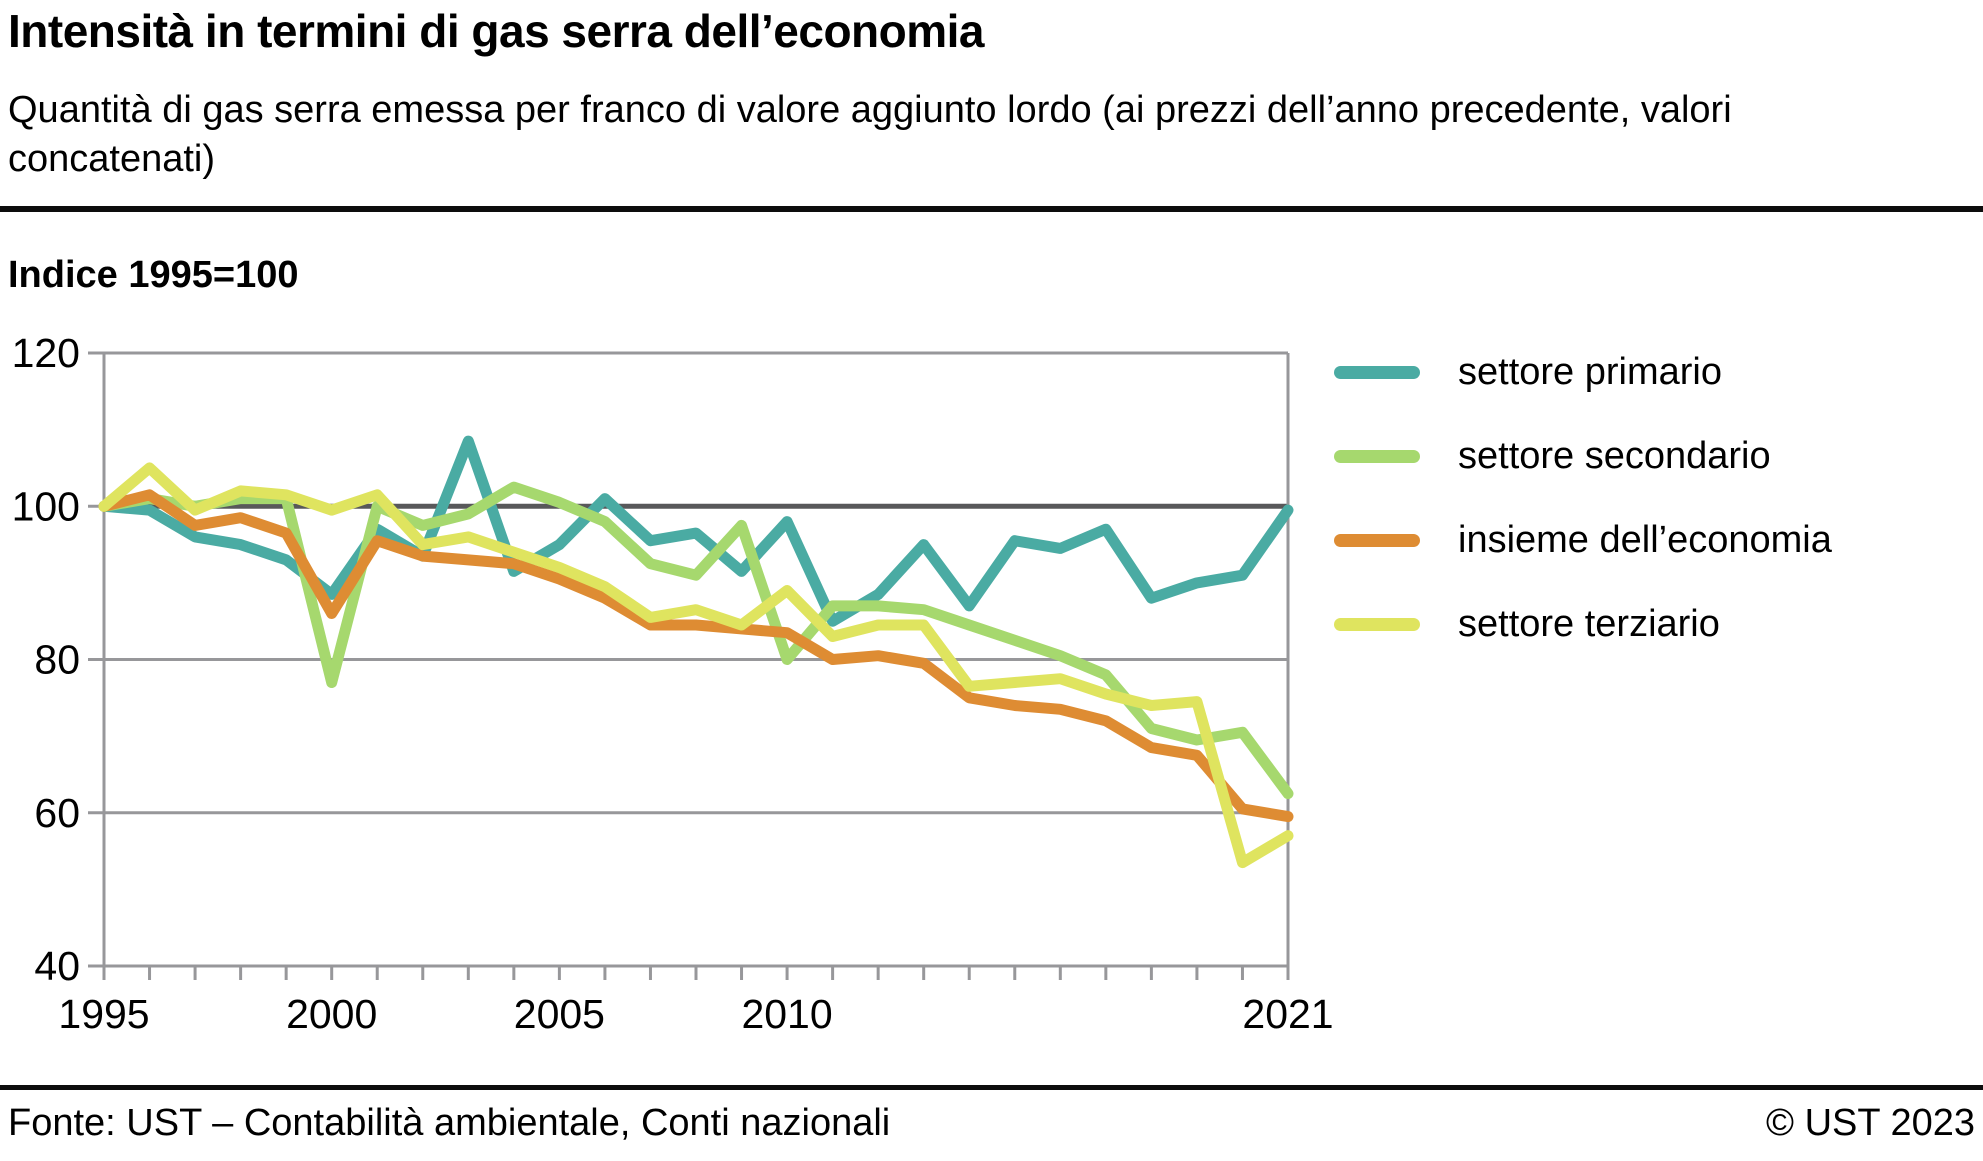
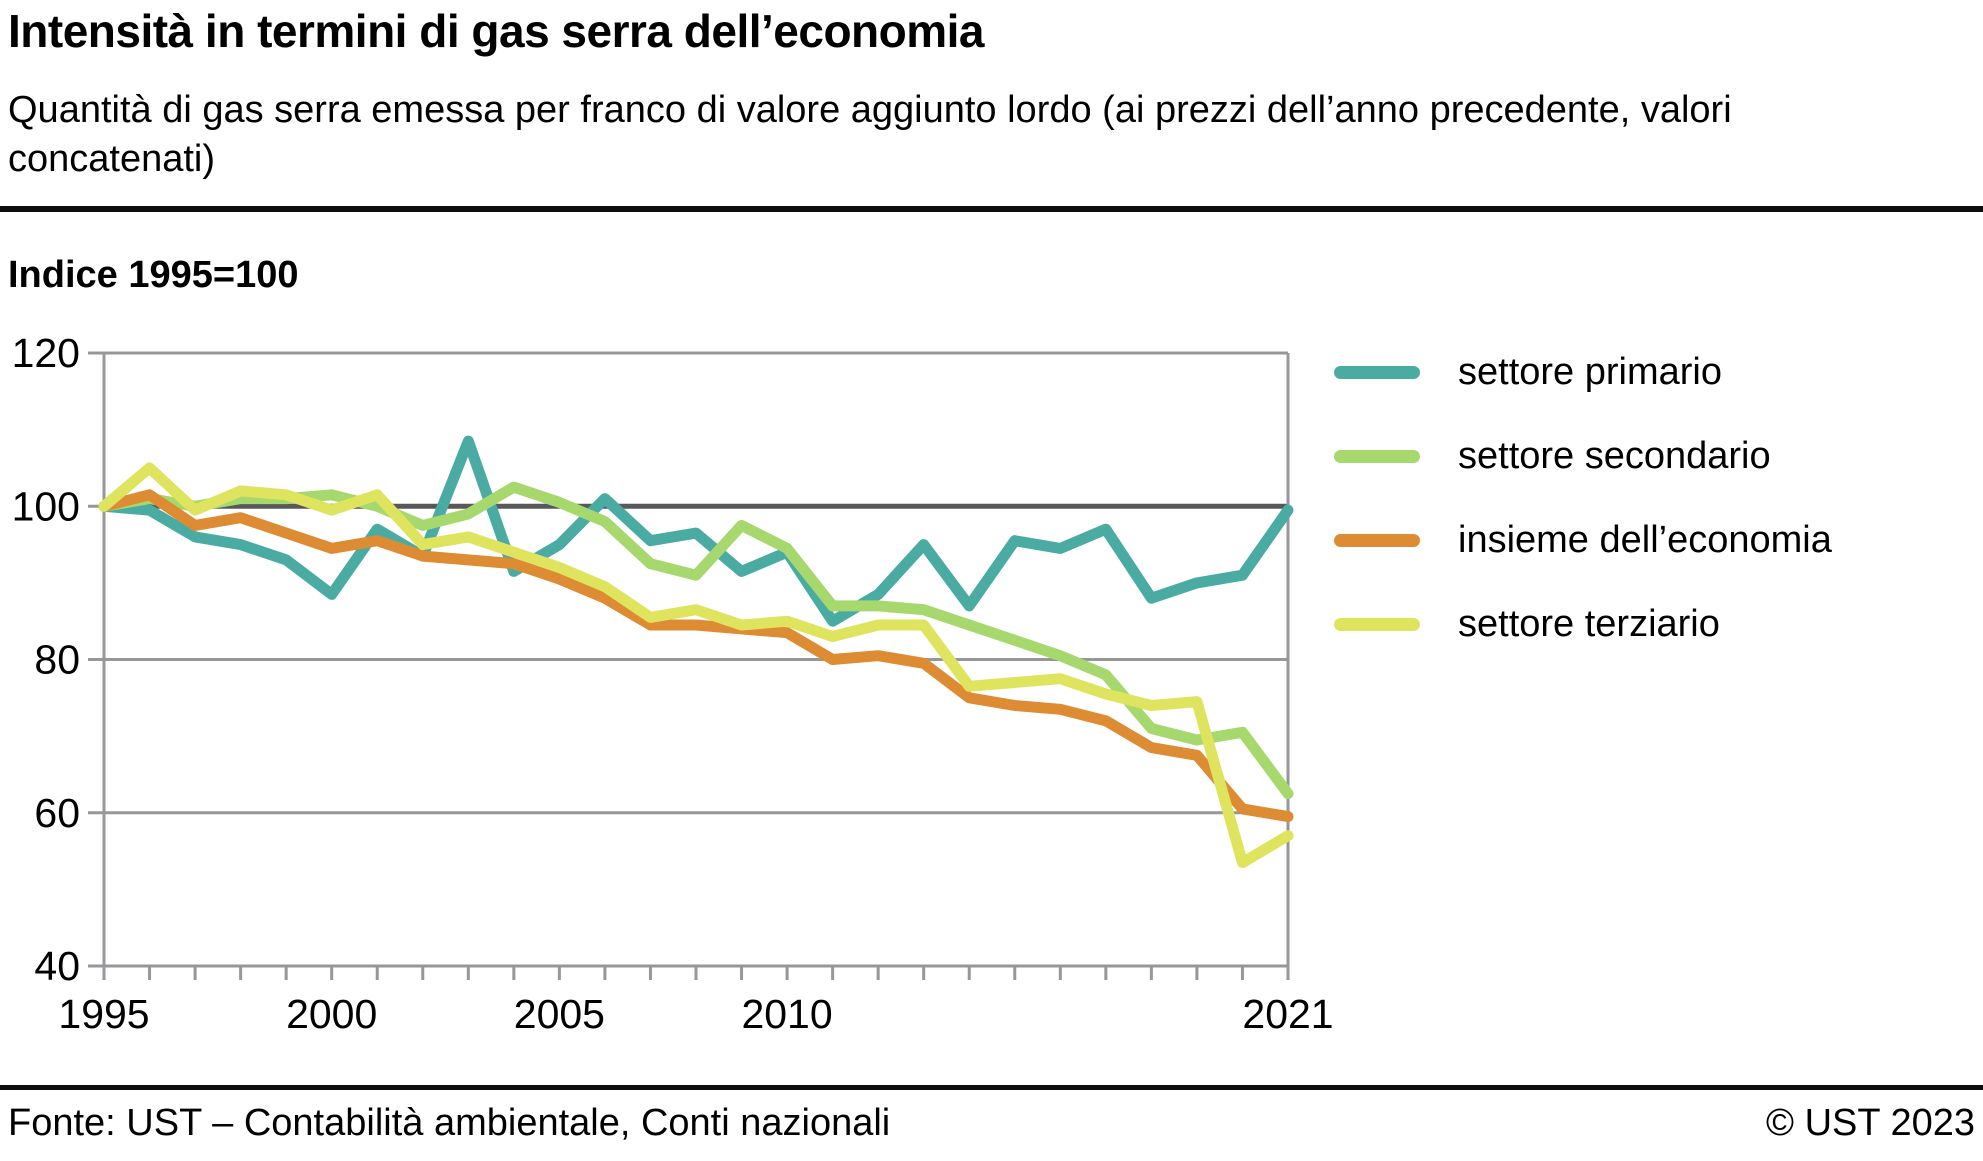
settore secondario/2000: 77 -> 102
insieme dell’economia/2000: 86 -> 94
settore primario/2010: 98 -> 94
settore secondario/2010: 80 -> 94
settore terziario/2010: 89 -> 85
